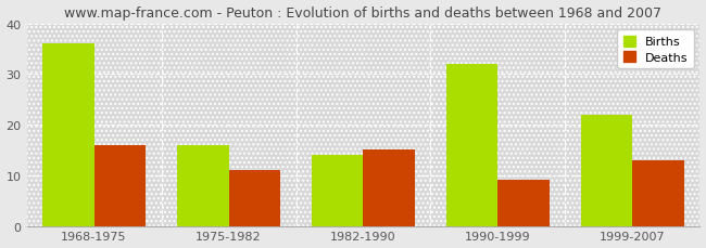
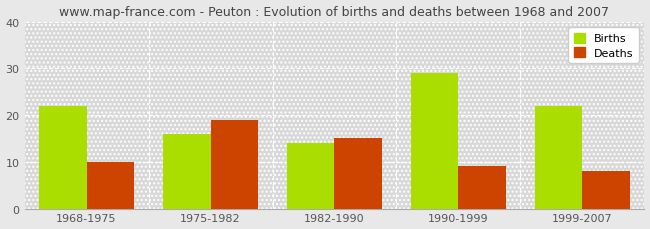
Births/1968-1975: 36 -> 22
Deaths/1968-1975: 16 -> 10
Deaths/1975-1982: 11 -> 19
Births/1990-1999: 32 -> 29
Deaths/1999-2007: 13 -> 8
